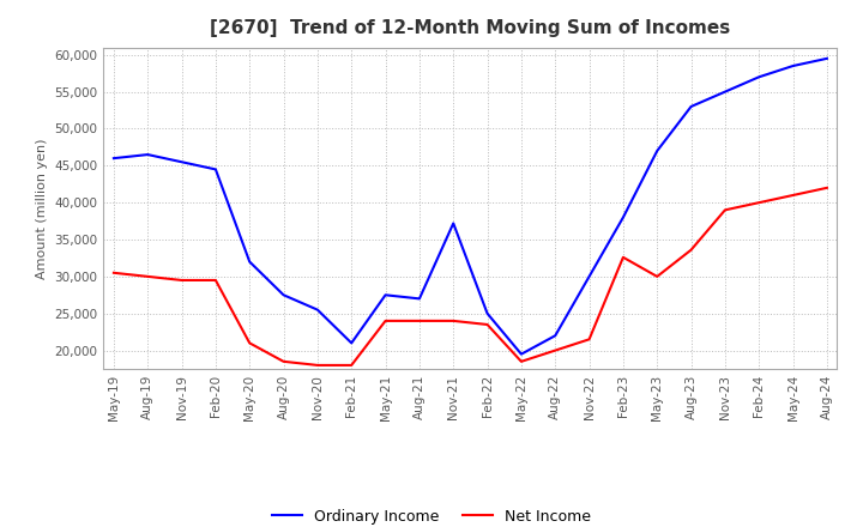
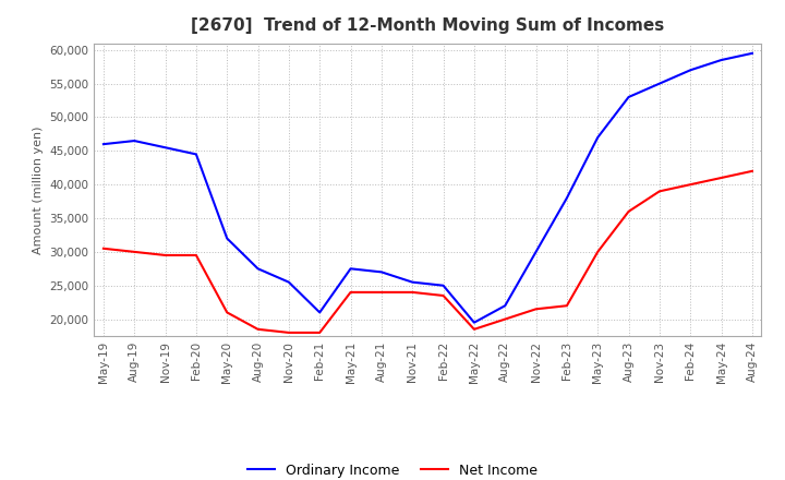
Ordinary Income/Nov-21: 37,200 -> 25,500
Net Income/Feb-23: 32,600 -> 22,000
Net Income/Aug-23: 33,600 -> 36,000
